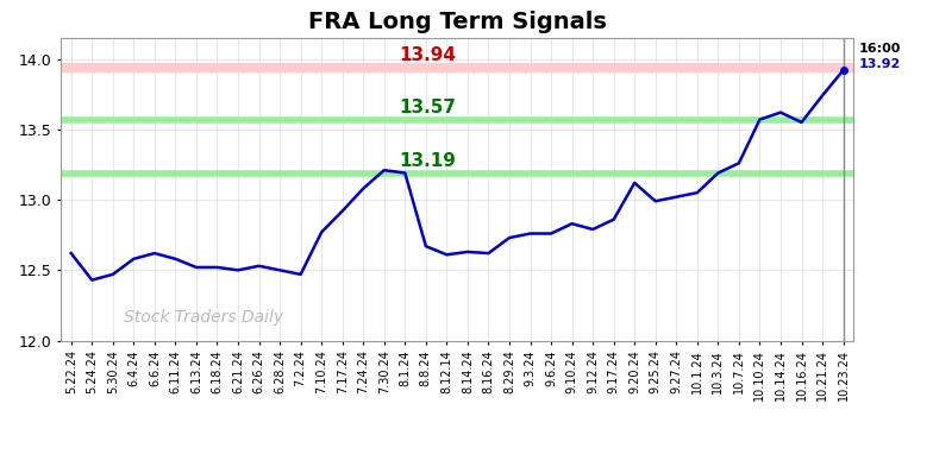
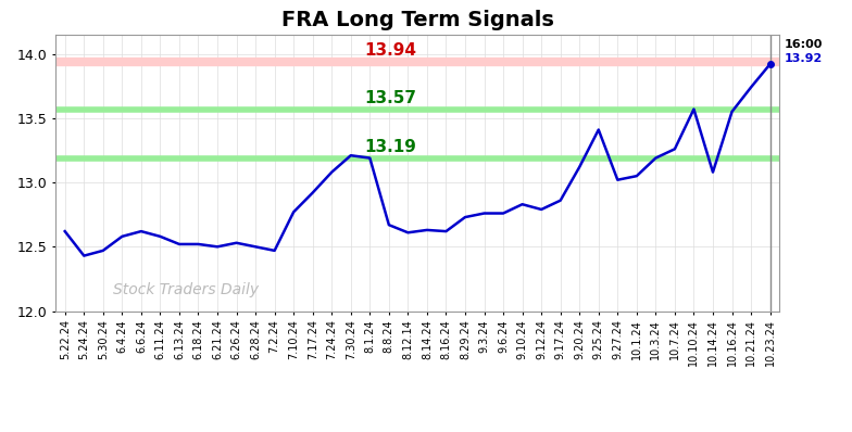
9.25.24: 12.99 -> 13.41
10.14.24: 13.62 -> 13.08
